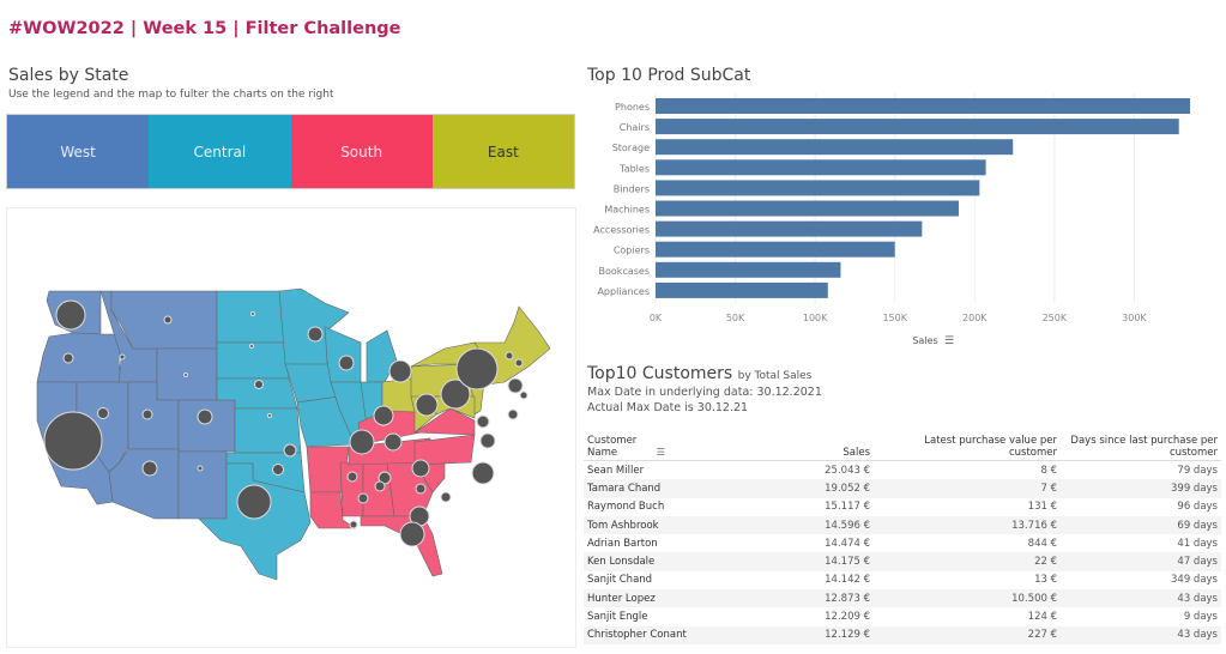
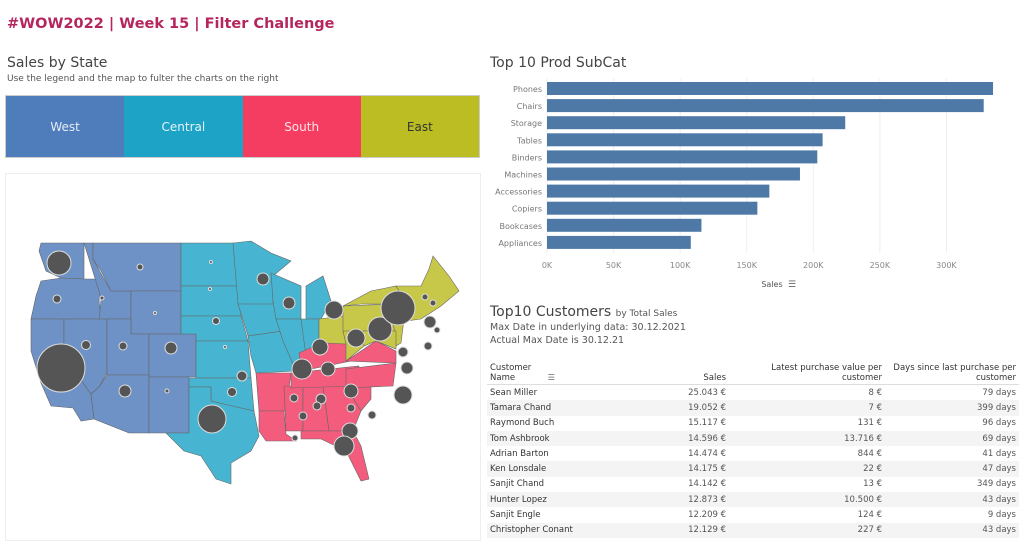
Copiers: 150K -> 158K
